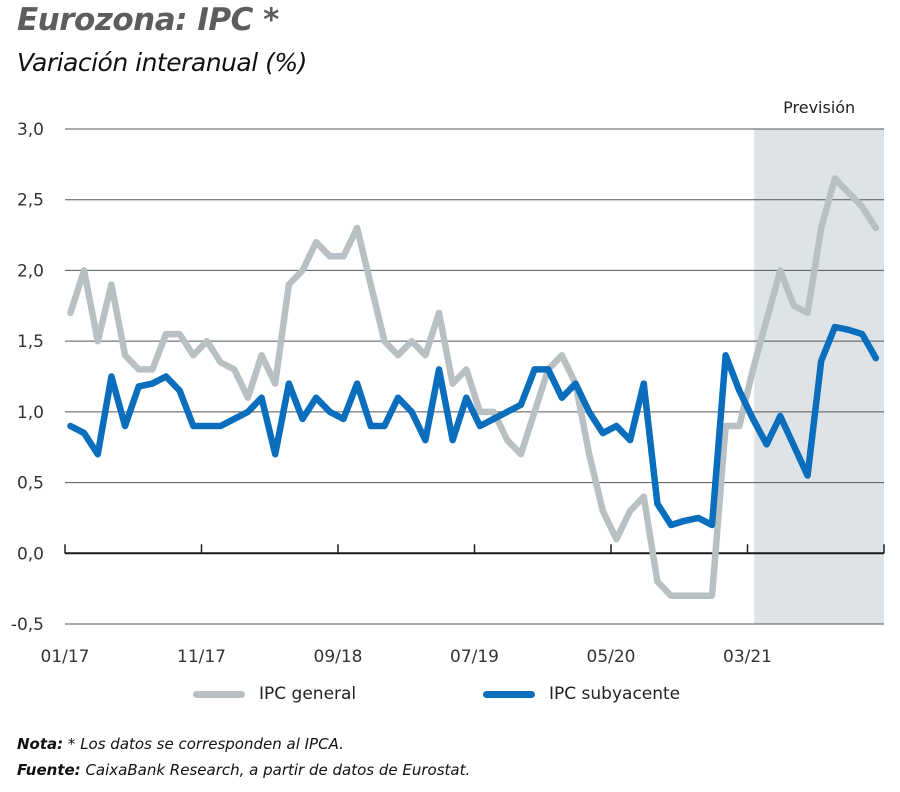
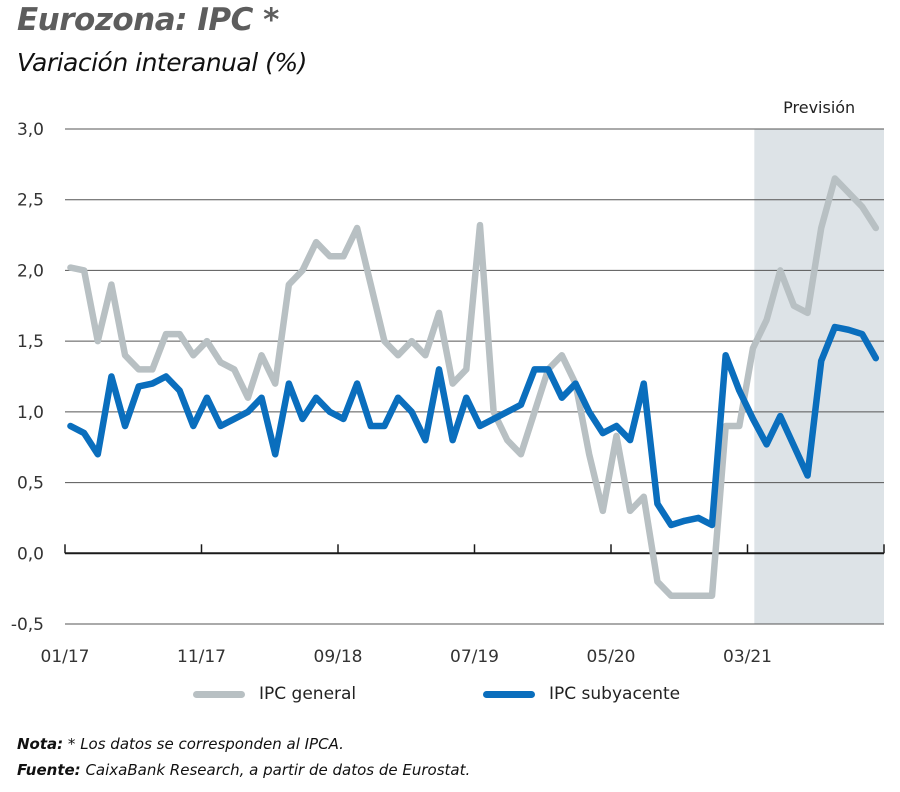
IPC general/01/17: 1,70 -> 2,02
IPC subyacente/11/17: 0,90 -> 1,10
IPC general/07/19: 1,00 -> 2,32
IPC general/05/20: 0,10 -> 0,83
IPC general/03/21: 1,30 -> 1,45
